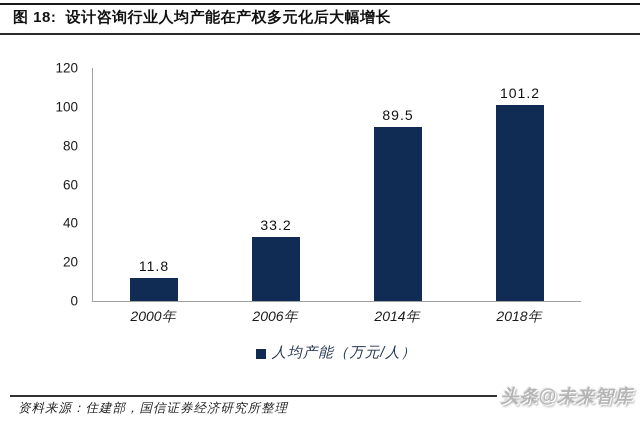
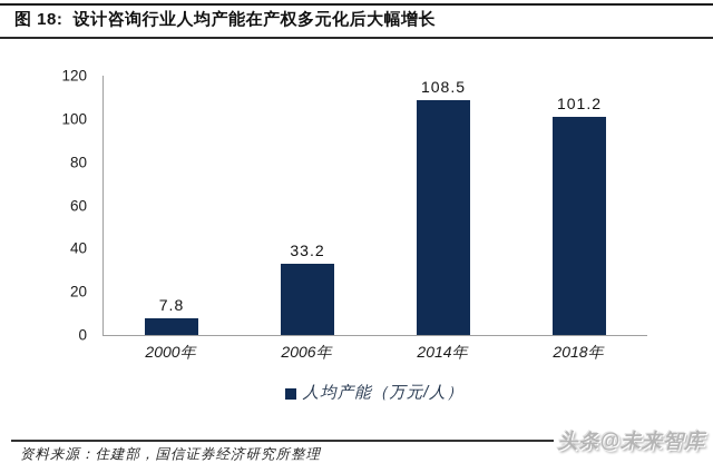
2000年: 11.8 -> 7.8
2014年: 89.5 -> 108.5
